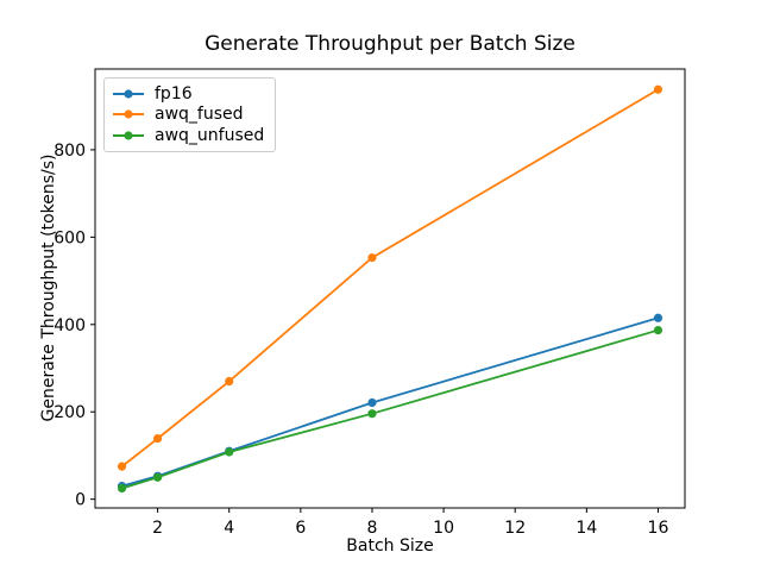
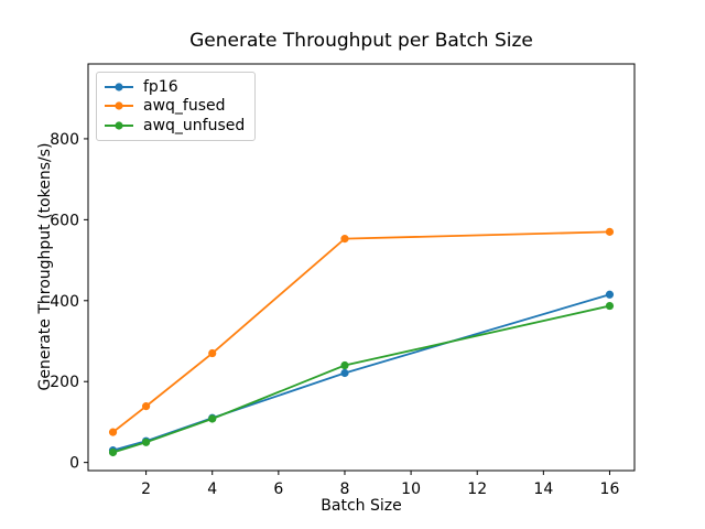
awq_unfused/8: 200 -> 240
awq_fused/16: 940 -> 570
